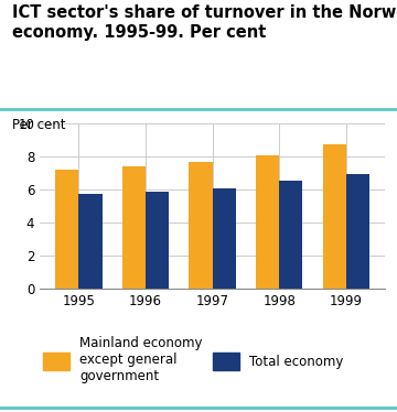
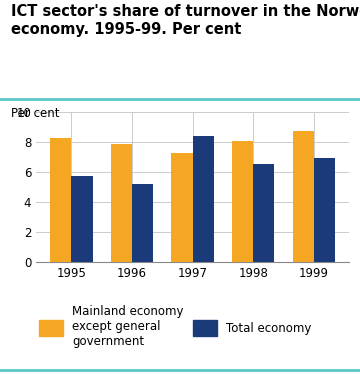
Mainland economy except general government/1995: 7.2 -> 8.3
Mainland economy except general government/1996: 7.4 -> 7.9
Total economy/1996: 5.8 -> 5.2
Mainland economy except general government/1997: 7.7 -> 7.3
Total economy/1997: 6.0 -> 8.4
